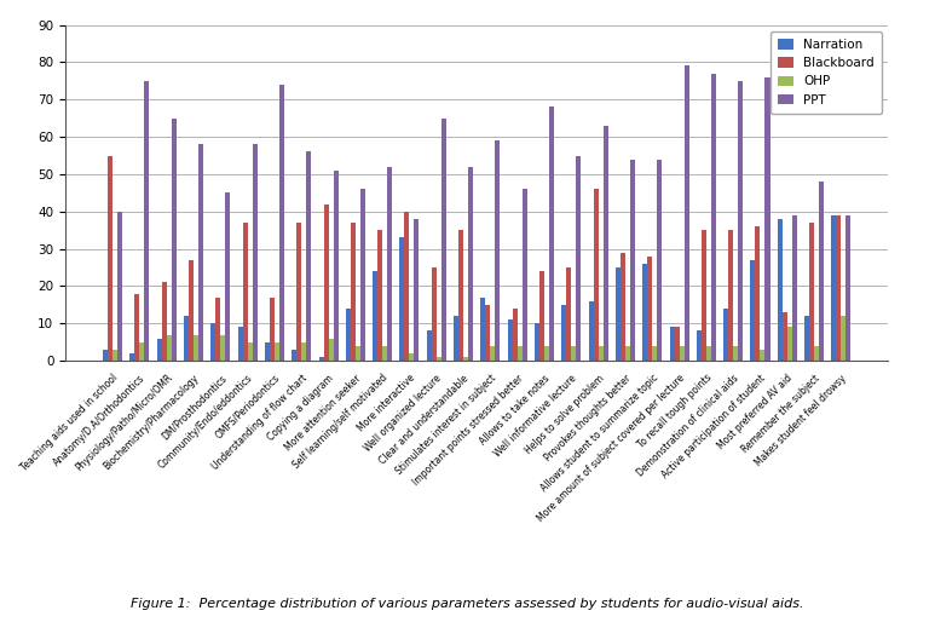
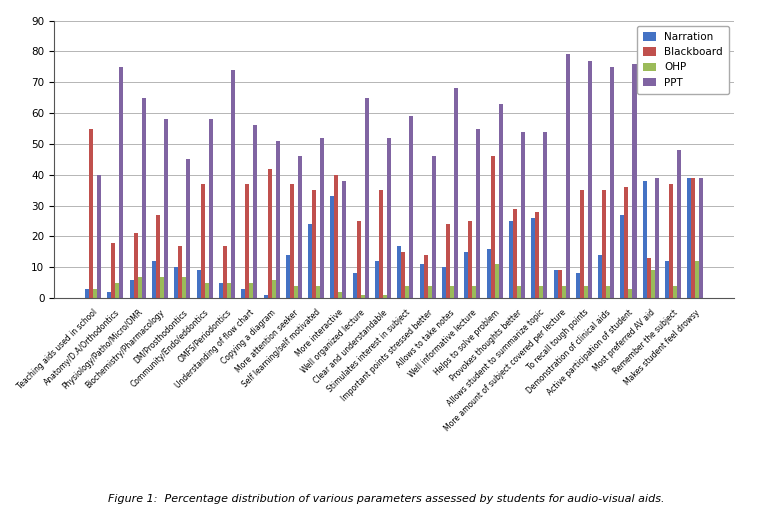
OHP/Helps to solve problem: 4 -> 11
